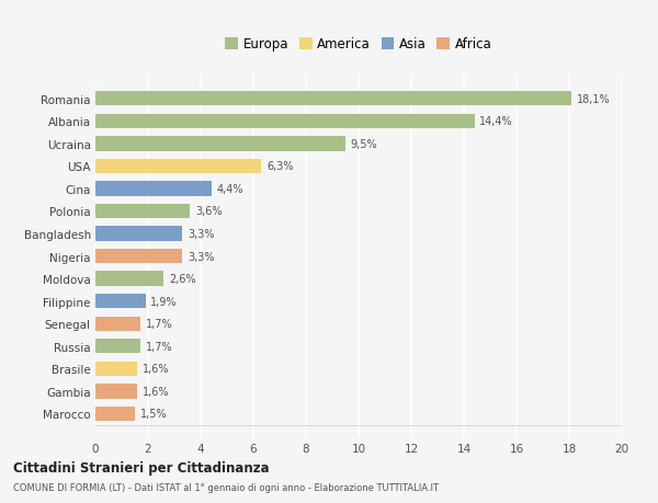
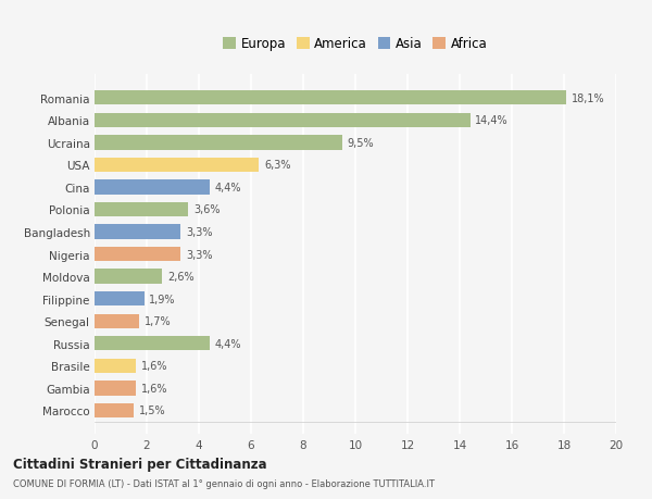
Russia: 1,7% -> 4,4%
